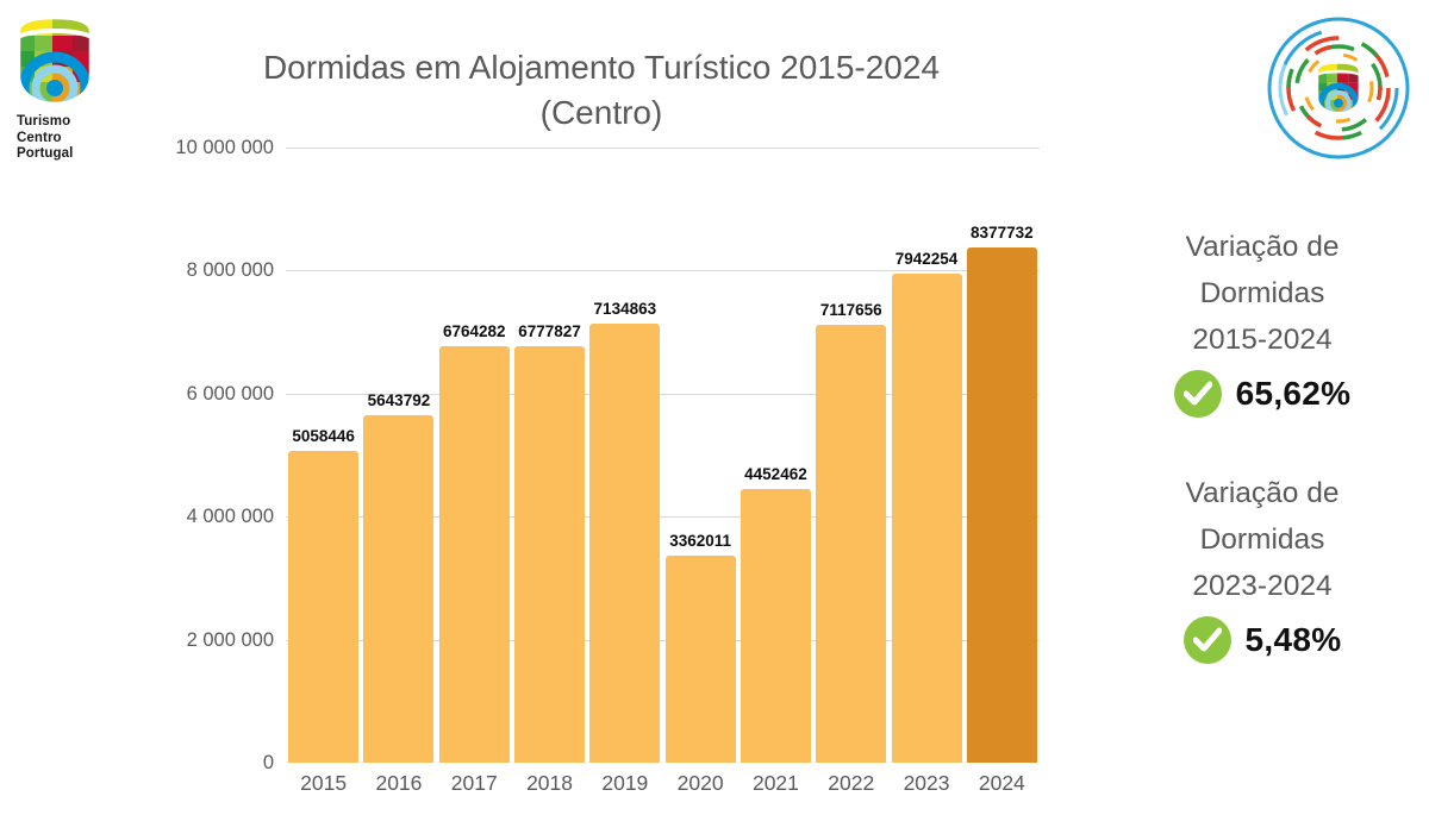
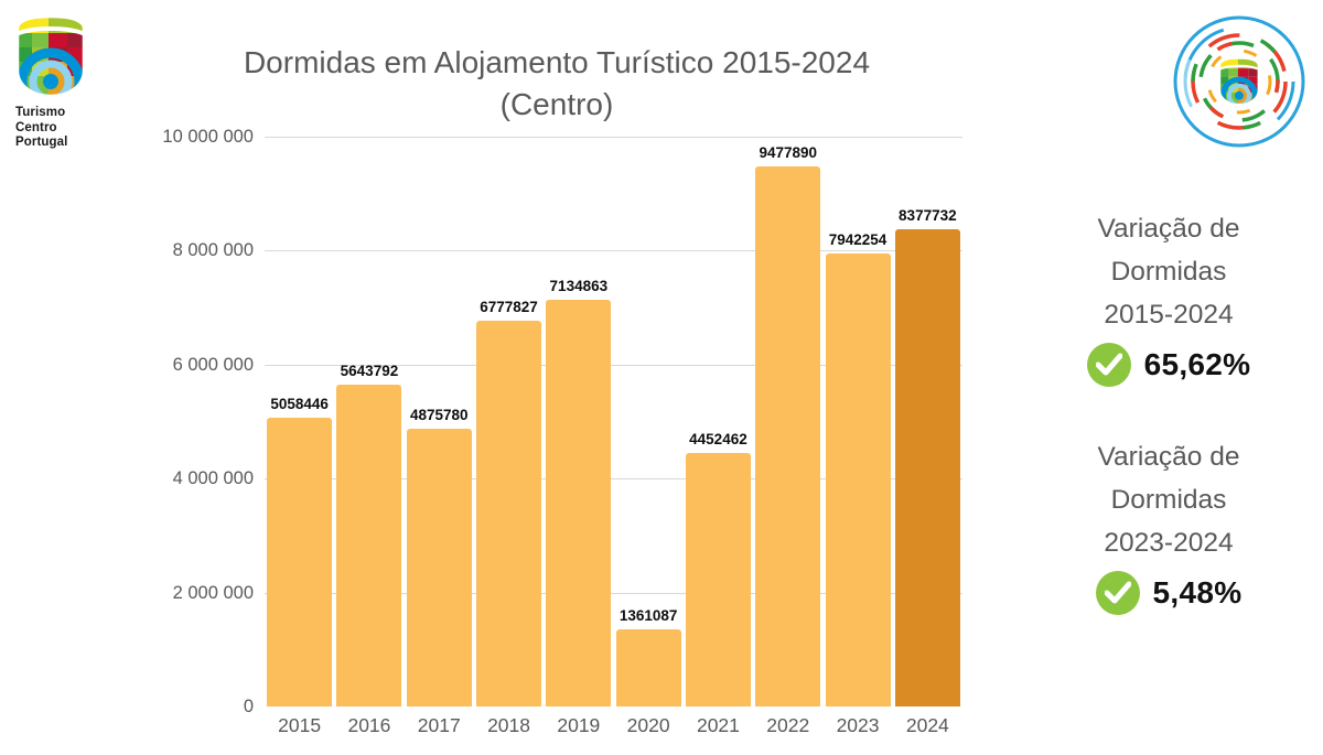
2017: 6764282 -> 4875780
2020: 3362011 -> 1361087
2022: 7117656 -> 9477890
